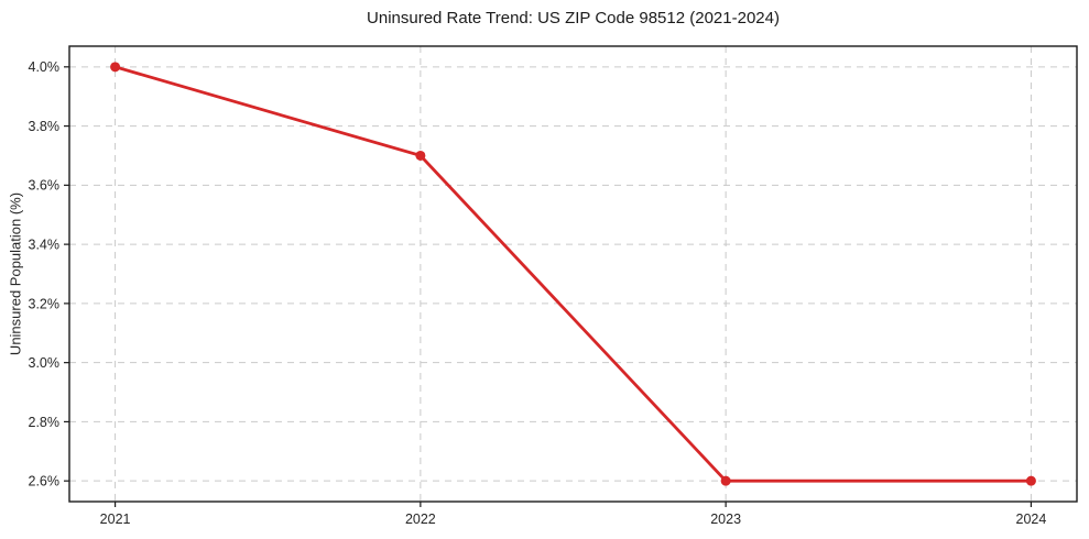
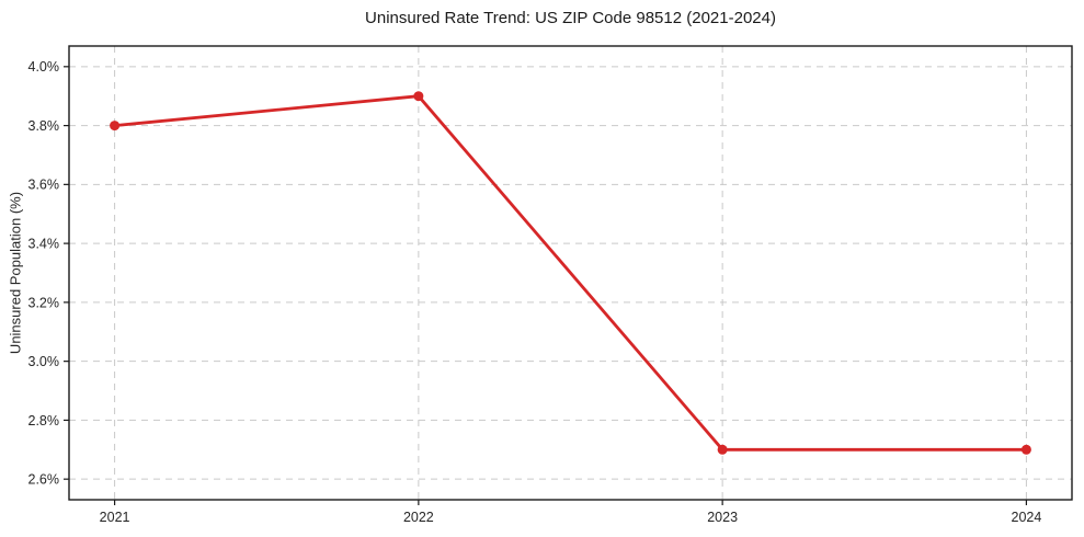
2021: 4.0% -> 3.8%
2022: 3.7% -> 3.9%
2023: 2.6% -> 2.7%
2024: 2.6% -> 2.7%
